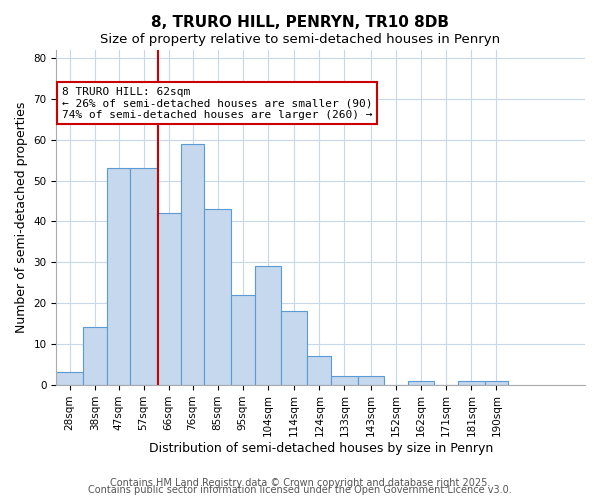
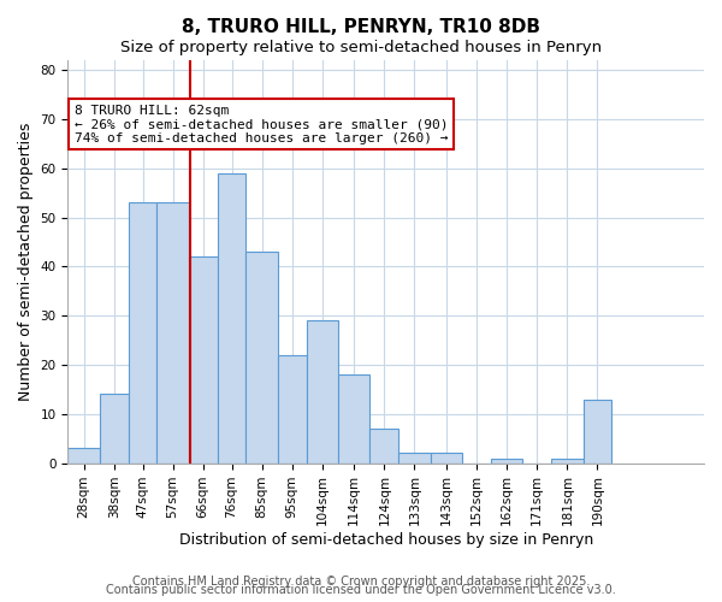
190sqm: 1 -> 13
